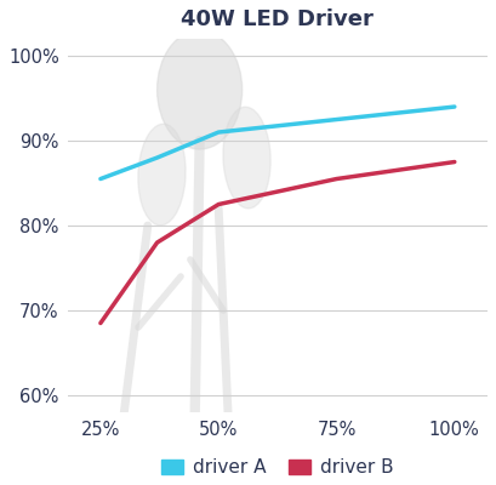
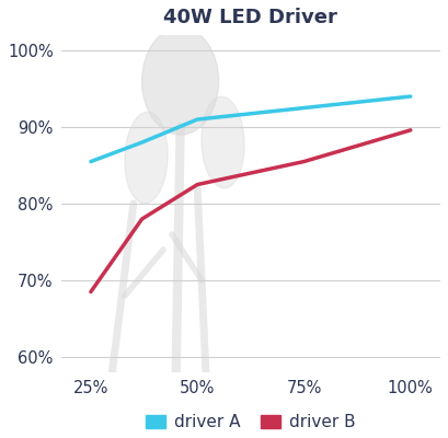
driver B/100%: 87.5% -> 89.6%
